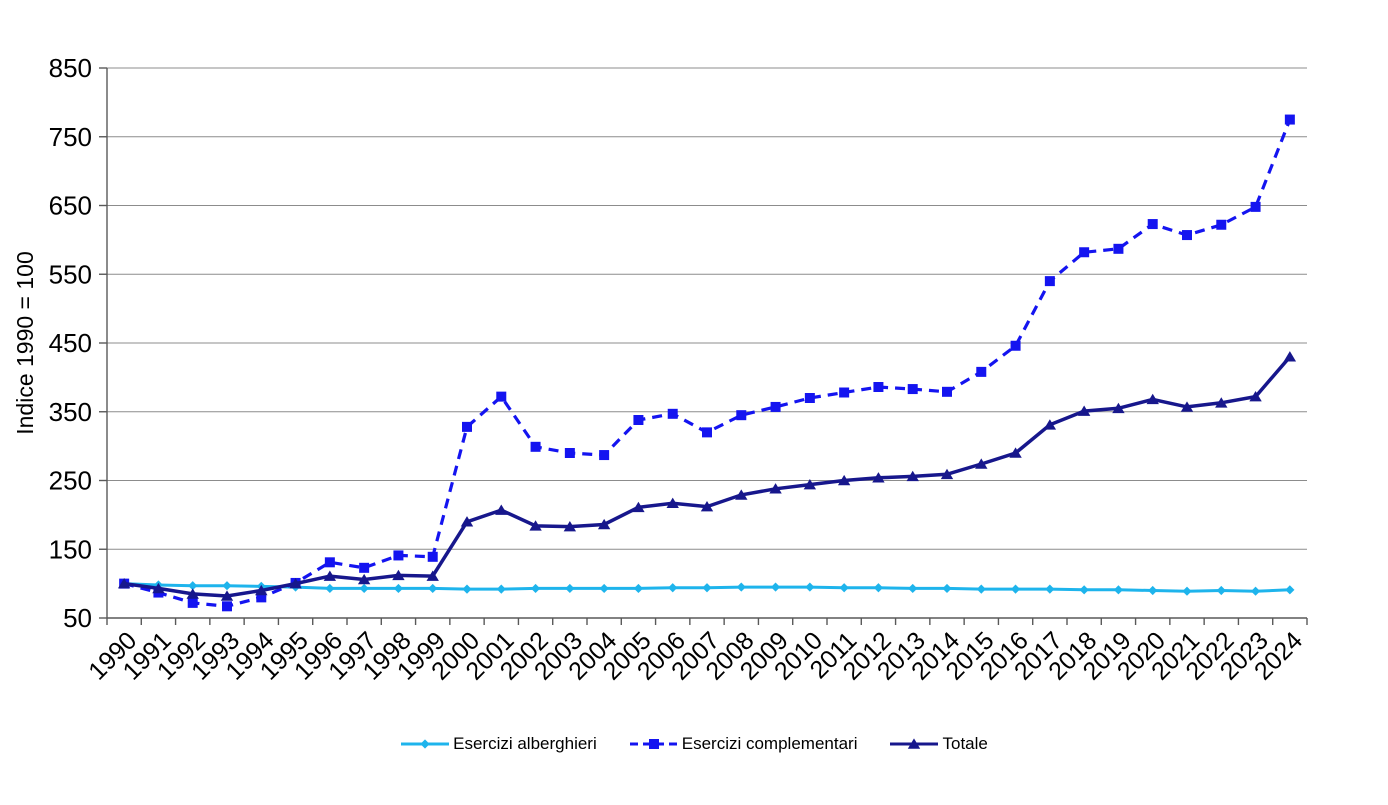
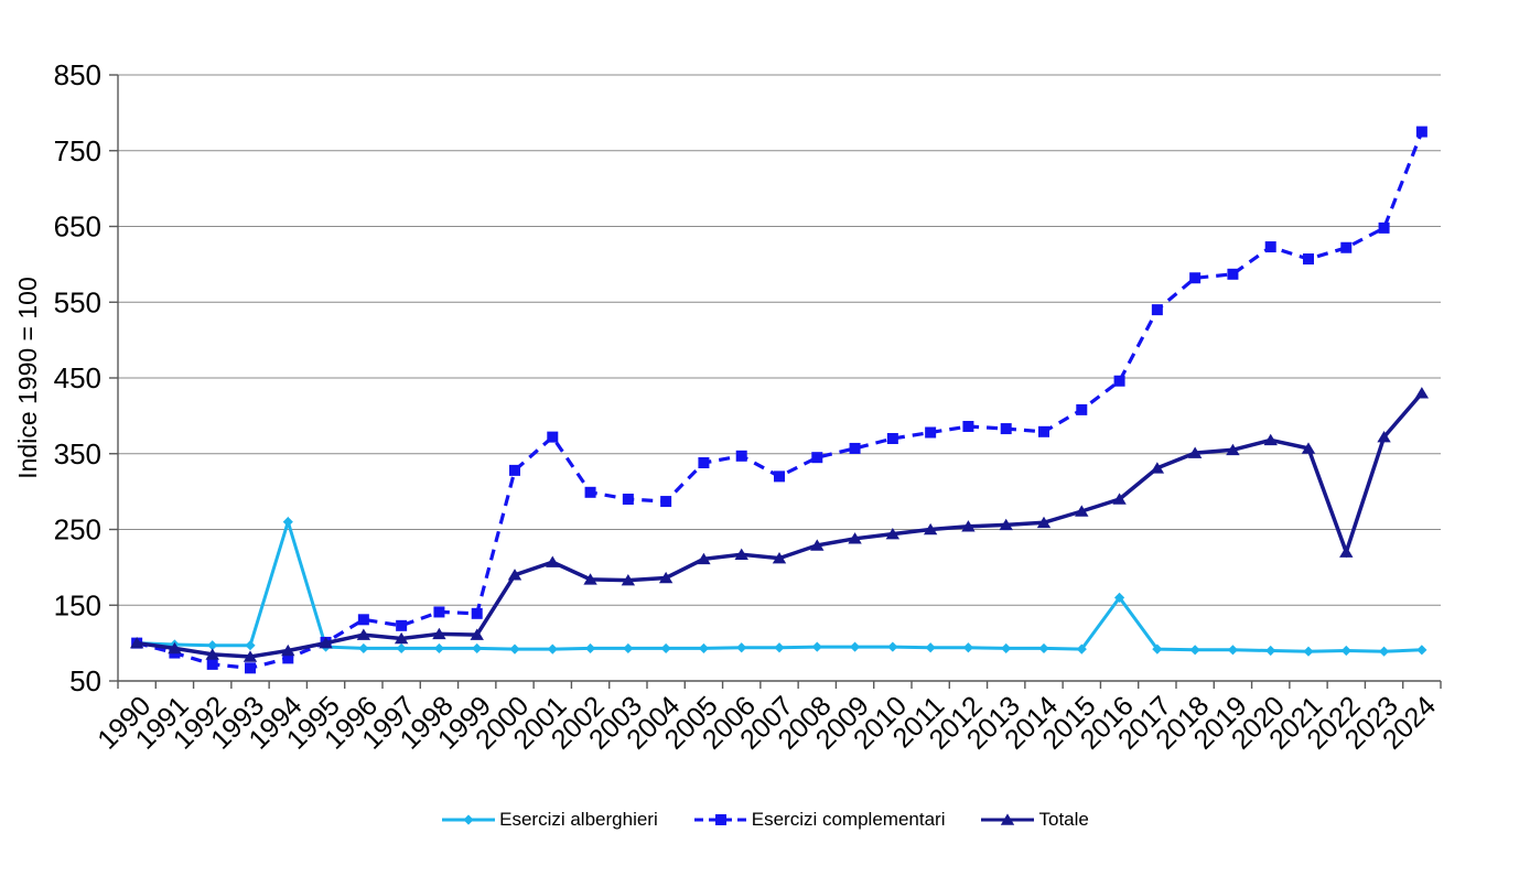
Esercizi alberghieri/1994: 100 -> 260
Esercizi alberghieri/2016: 90 -> 160
Totale/2022: 360 -> 220
